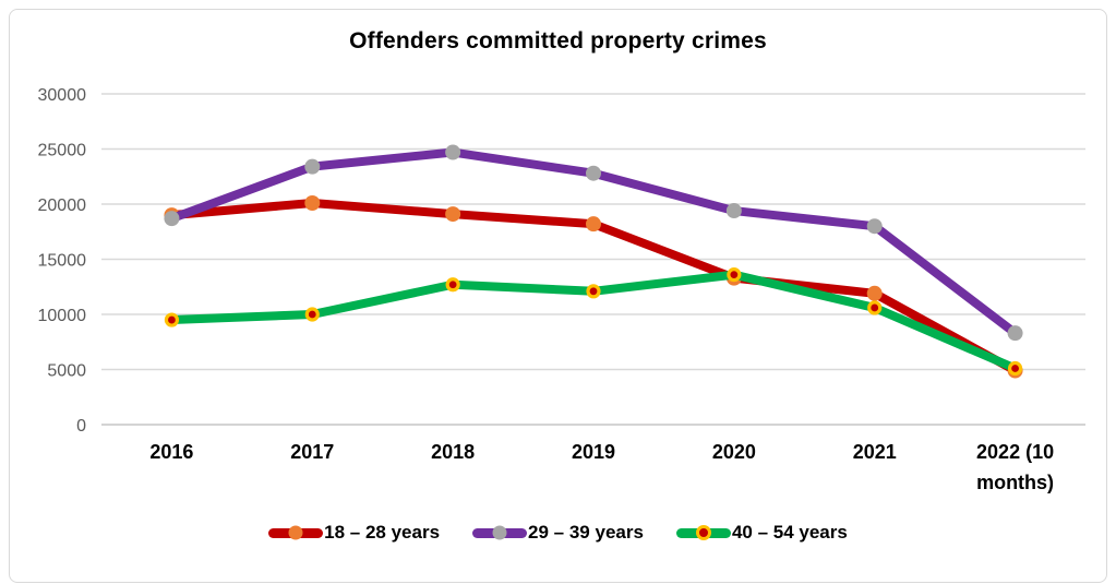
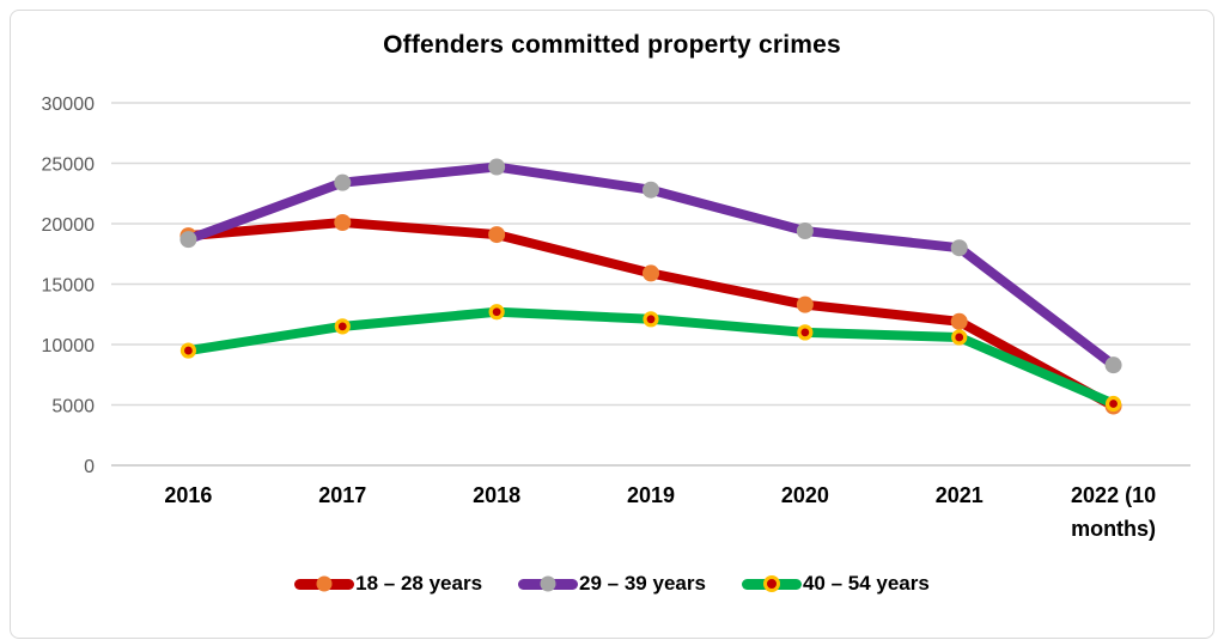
40 – 54 years/2017: 10000 -> 11500
18 – 28 years/2019: 18200 -> 15900
40 – 54 years/2020: 13600 -> 11000
